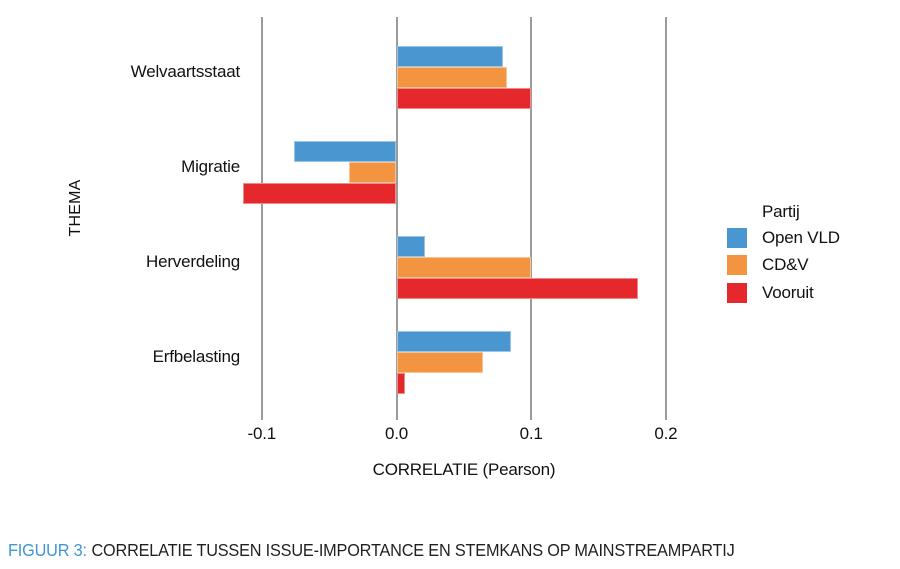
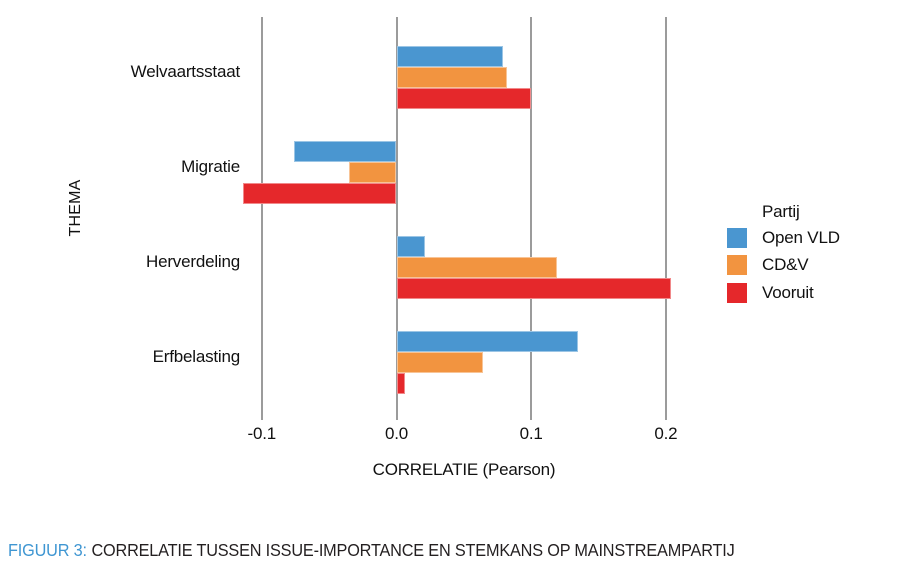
CD&V/Herverdeling: 0.100 -> 0.119
Vooruit/Herverdeling: 0.179 -> 0.204
Open VLD/Erfbelasting: 0.085 -> 0.135
